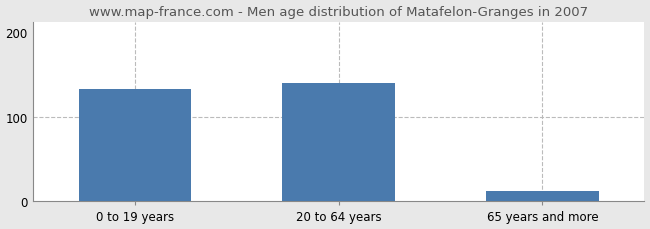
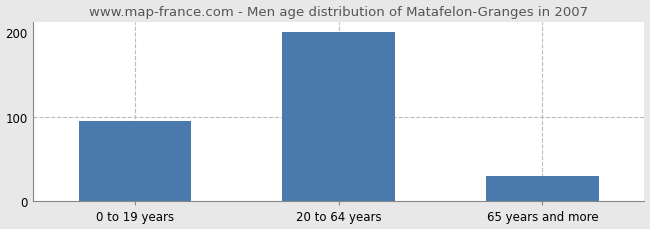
0 to 19 years: 132 -> 95
20 to 64 years: 140 -> 200
65 years and more: 12 -> 30
